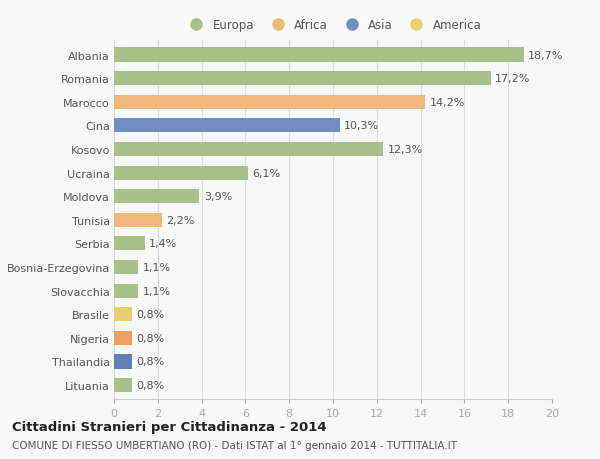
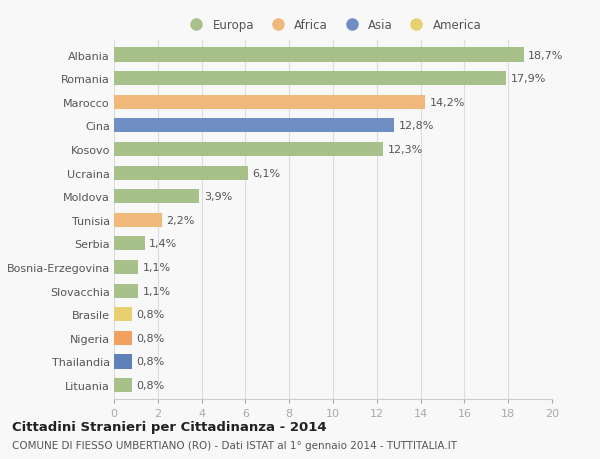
Romania: 17,2% -> 17,9%
Cina: 10,3% -> 12,8%
